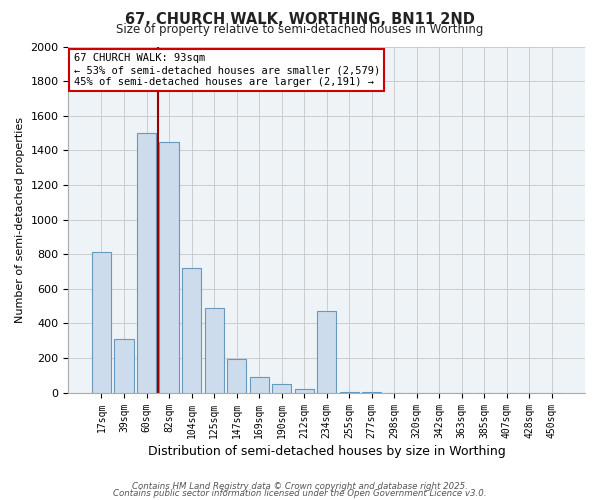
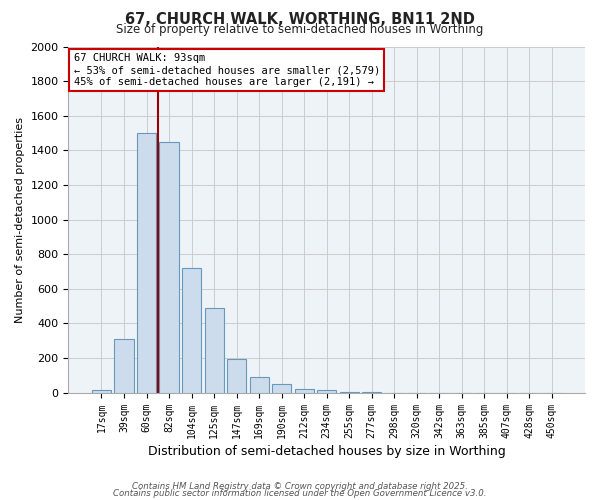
17sqm: 810 -> 20
234sqm: 470 -> 20
